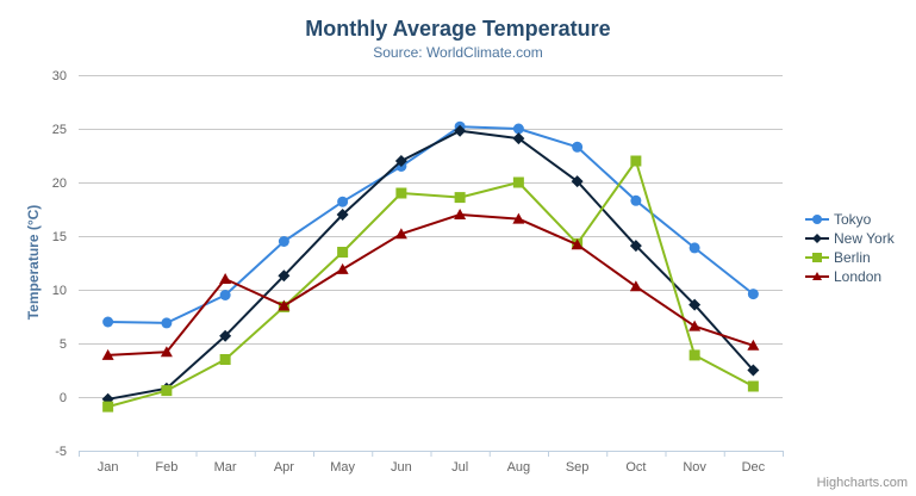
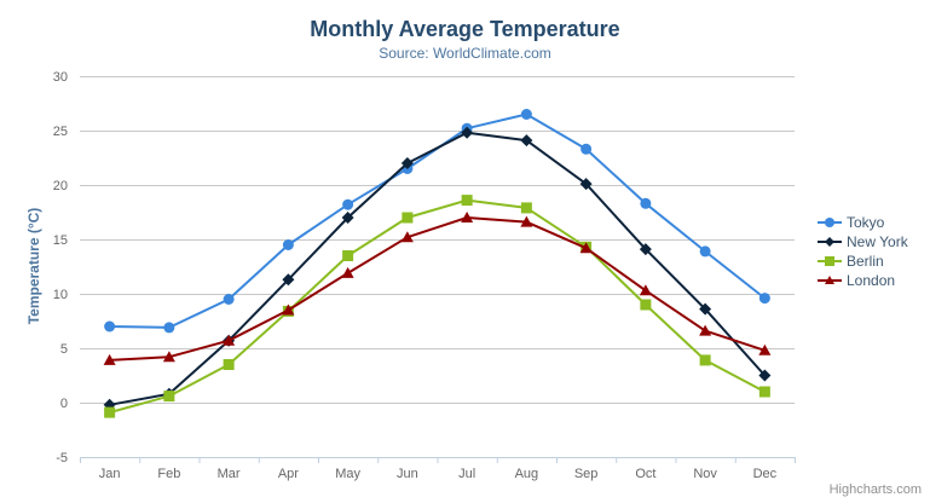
London/Mar: 11 -> 6
Berlin/Jun: 19 -> 17
Tokyo/Aug: 25 -> 26
Berlin/Aug: 20 -> 18
Berlin/Oct: 22 -> 9
